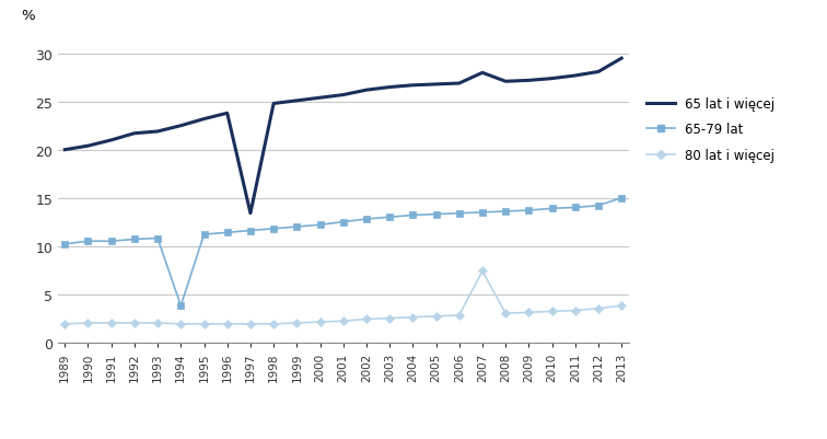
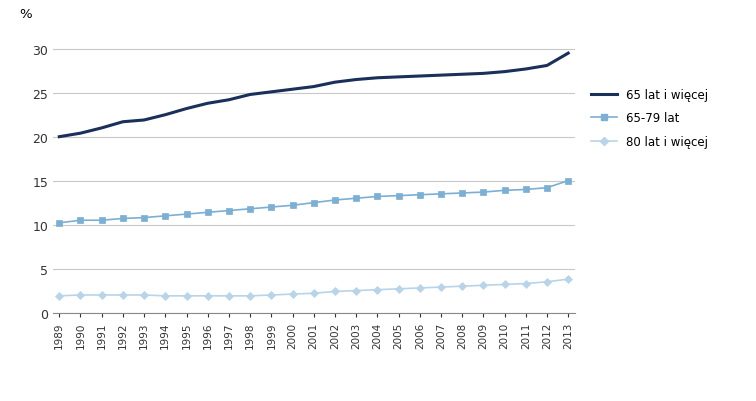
65-79 lat/1994: 3.8 -> 11.0
65 lat i więcej/1997: 13.4 -> 24.2
65 lat i więcej/2007: 28.0 -> 27.0
80 lat i więcej/2007: 7.4 -> 2.9
